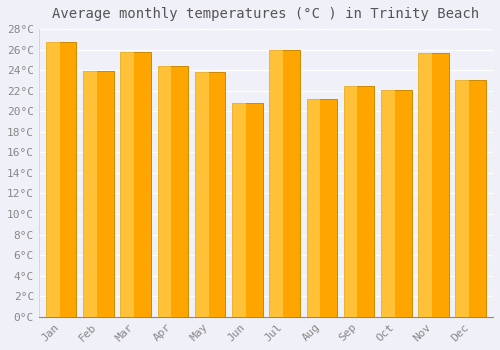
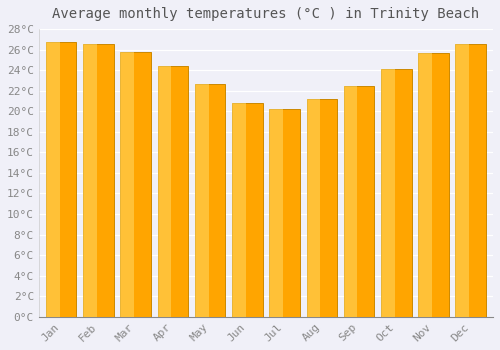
Feb: 23.9°C -> 26.5°C
May: 23.8°C -> 22.7°C
Jul: 26.0°C -> 20.2°C
Oct: 22.1°C -> 24.1°C
Dec: 23.0°C -> 26.5°C
